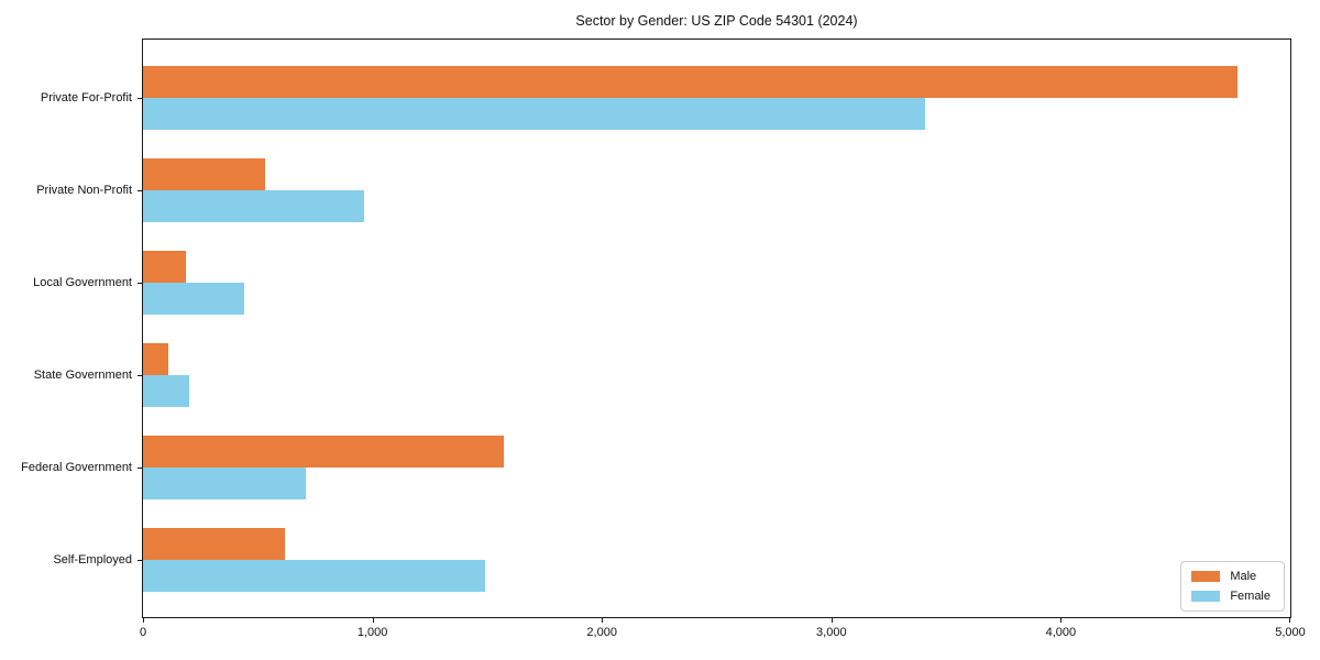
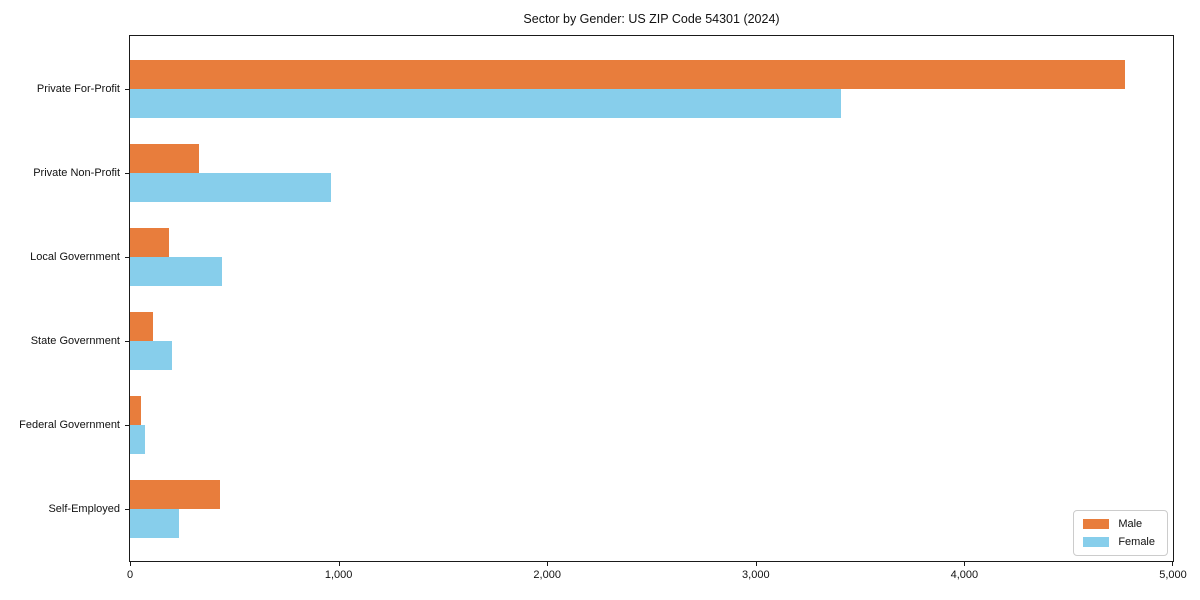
Male/Private Non-Profit: 530 -> 330
Male/Federal Government: 1570 -> 60
Female/Federal Government: 710 -> 70
Male/Self-Employed: 620 -> 430
Female/Self-Employed: 1490 -> 240
